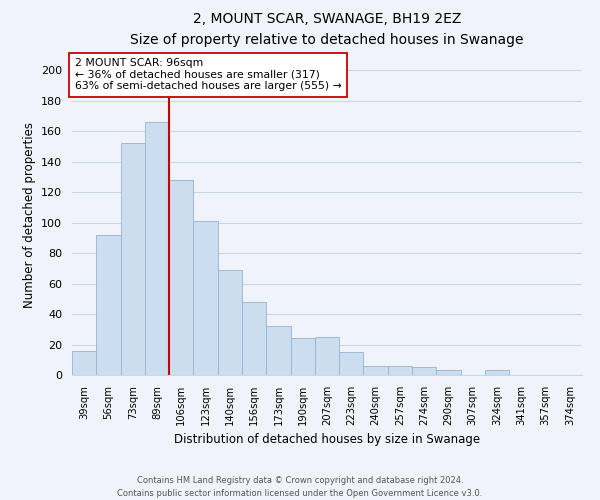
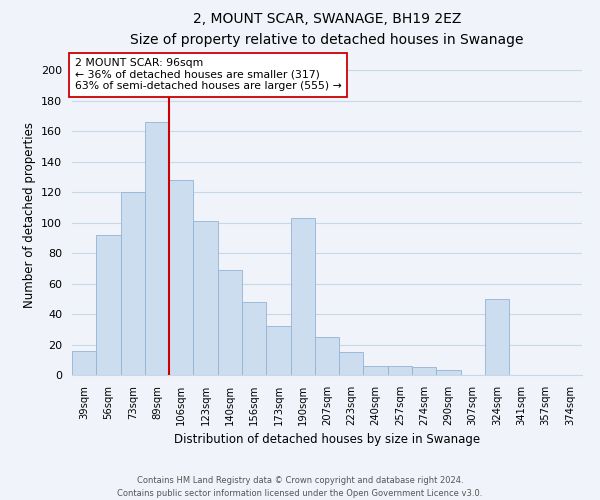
73sqm: 152 -> 120
190sqm: 24 -> 103
324sqm: 3 -> 50
